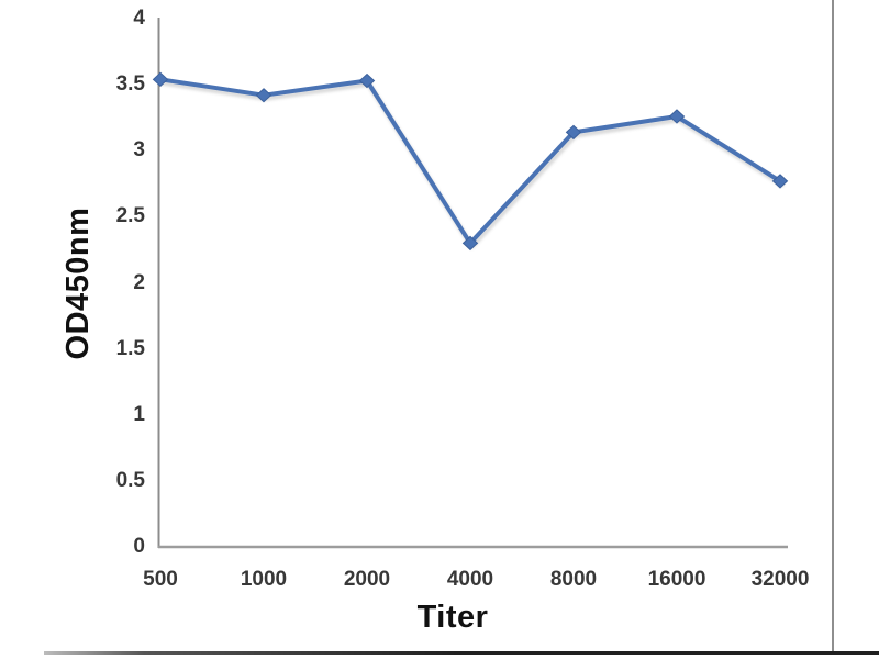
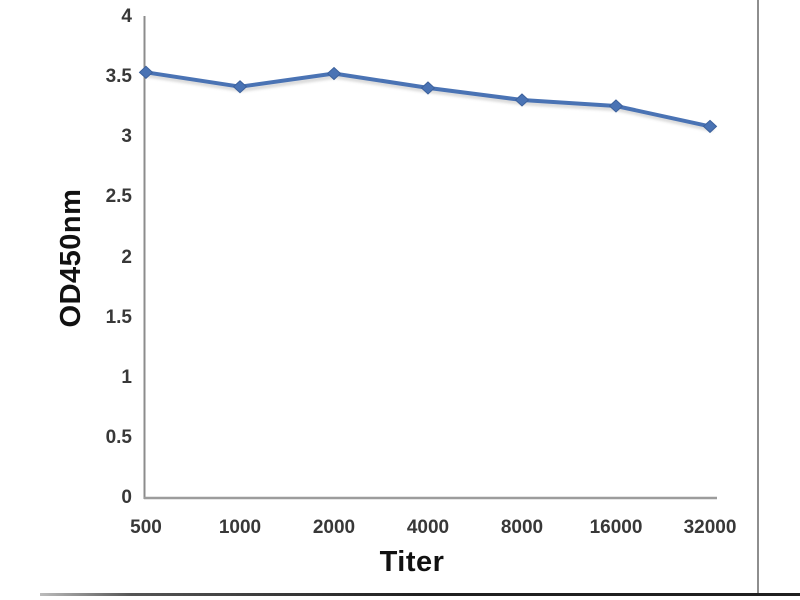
4000: 2.30 -> 3.41
8000: 3.14 -> 3.31
32000: 2.77 -> 3.09
